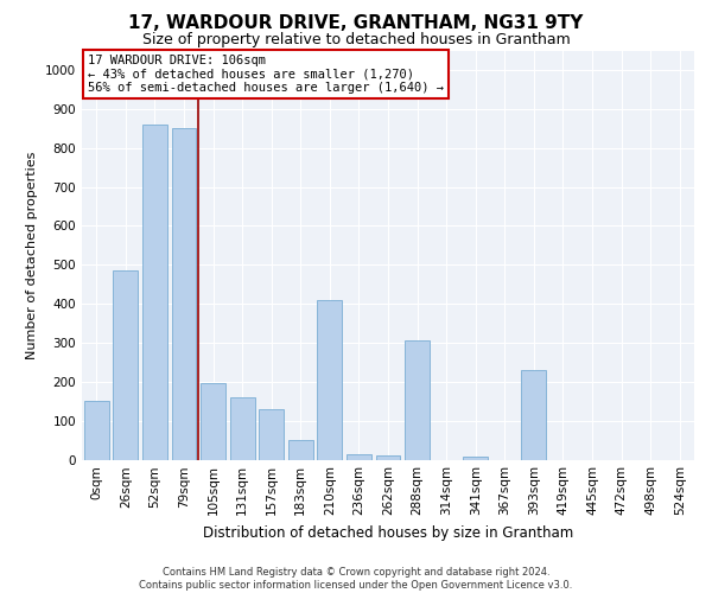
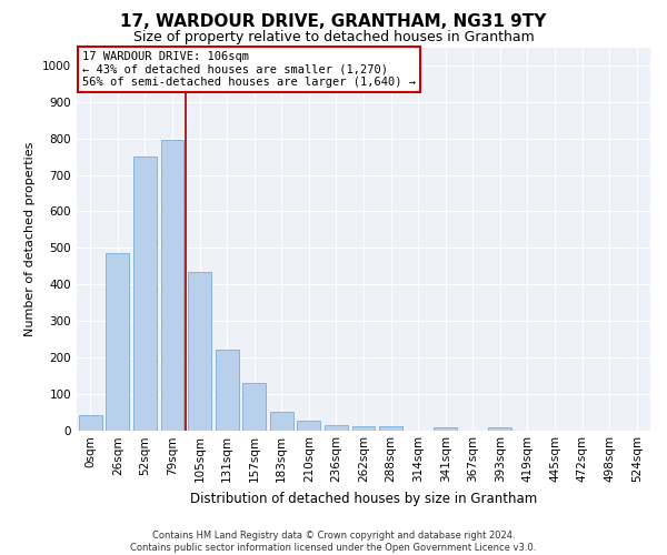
0sqm: 150 -> 42
52sqm: 860 -> 750
79sqm: 850 -> 795
105sqm: 195 -> 435
131sqm: 160 -> 220
210sqm: 410 -> 27
288sqm: 305 -> 10
393sqm: 230 -> 8
